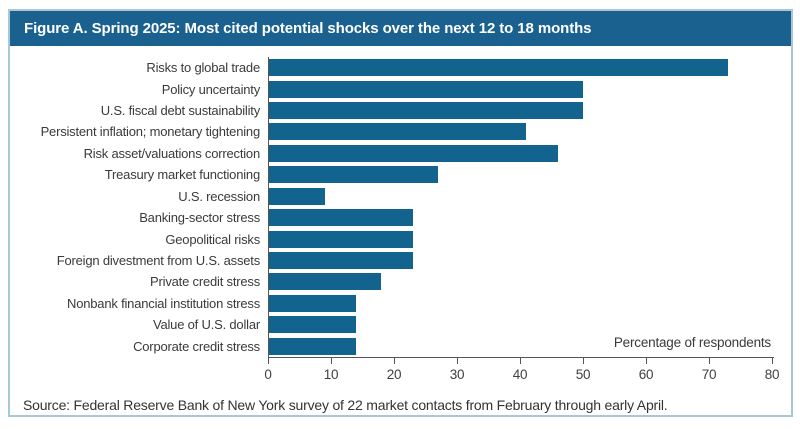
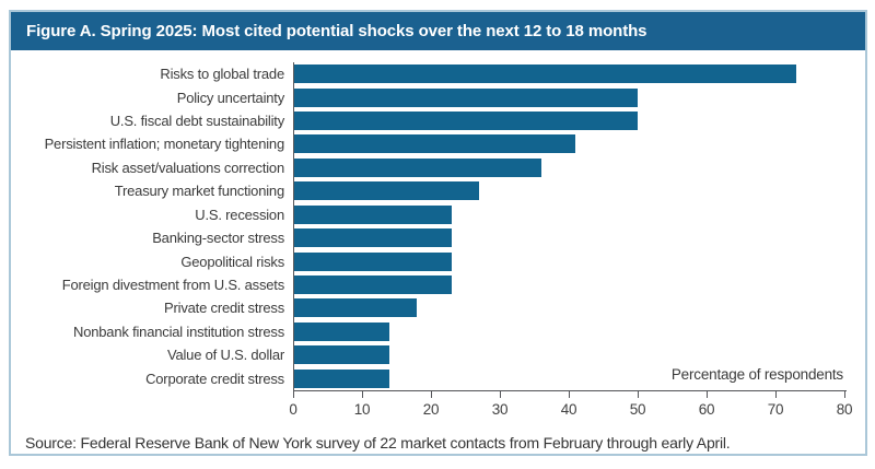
Risk asset/valuations correction: 46 -> 36
U.S. recession: 9 -> 23
